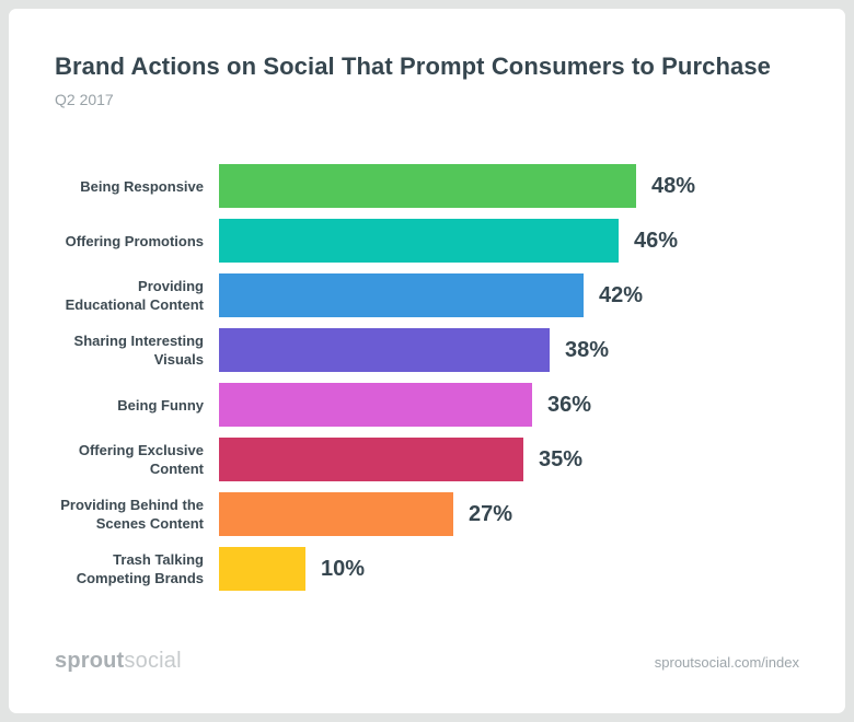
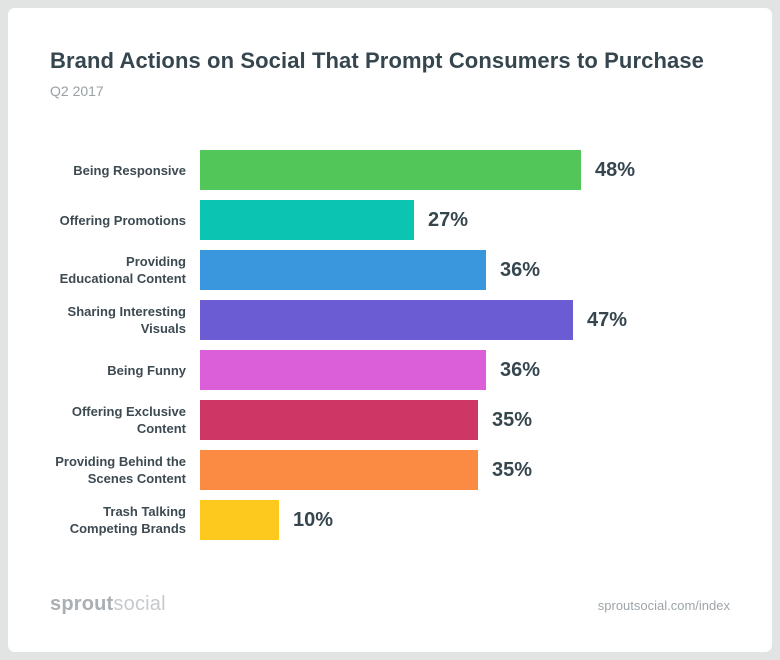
Offering Promotions: 46% -> 27%
Providing Educational Content: 42% -> 36%
Sharing Interesting Visuals: 38% -> 47%
Providing Behind the Scenes Content: 27% -> 35%
